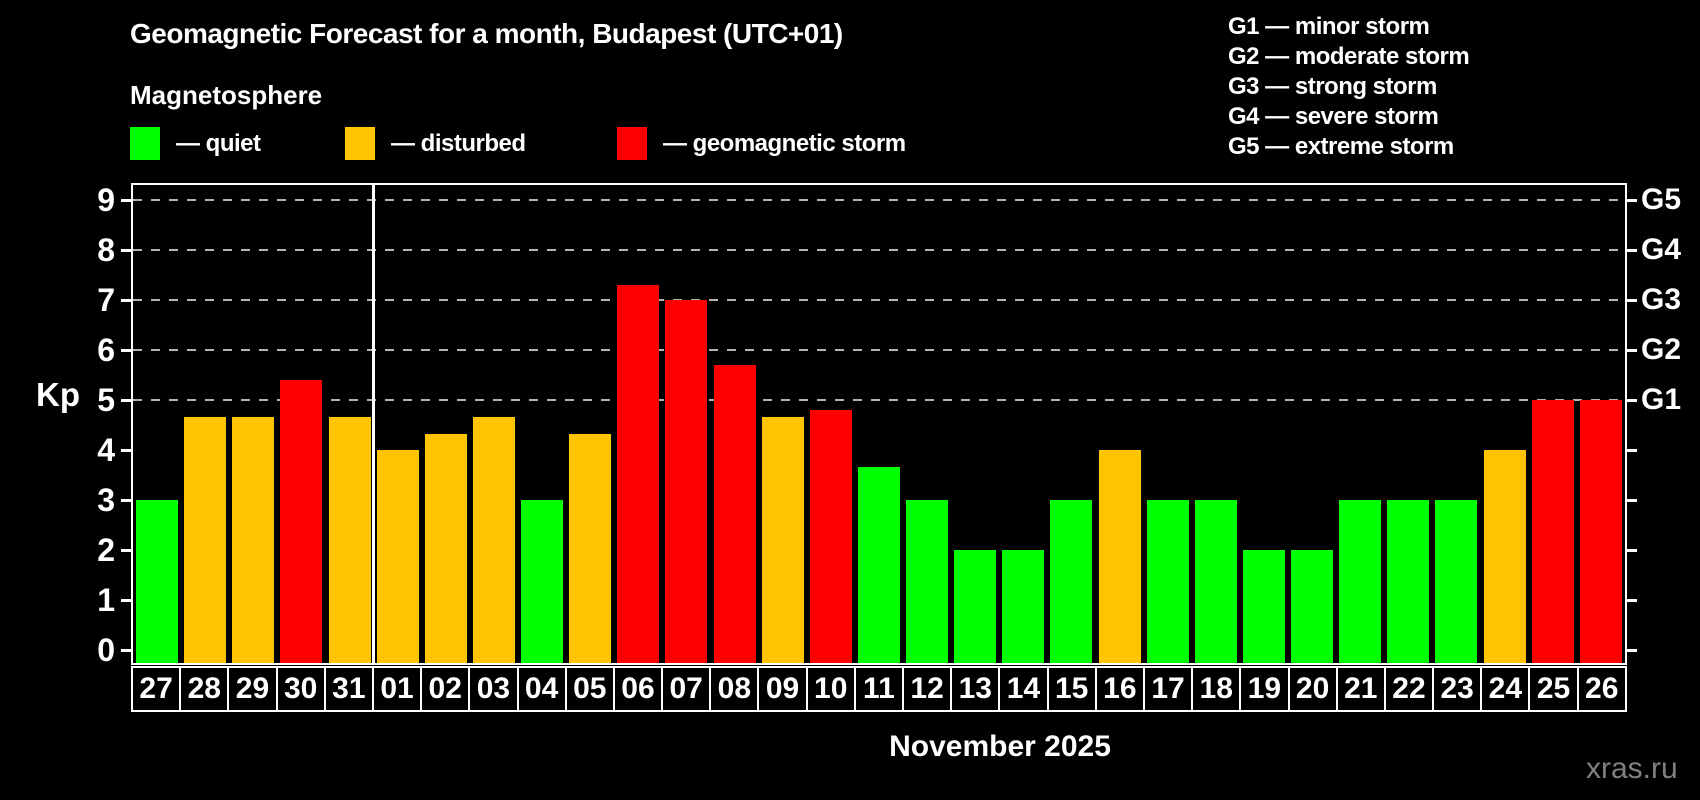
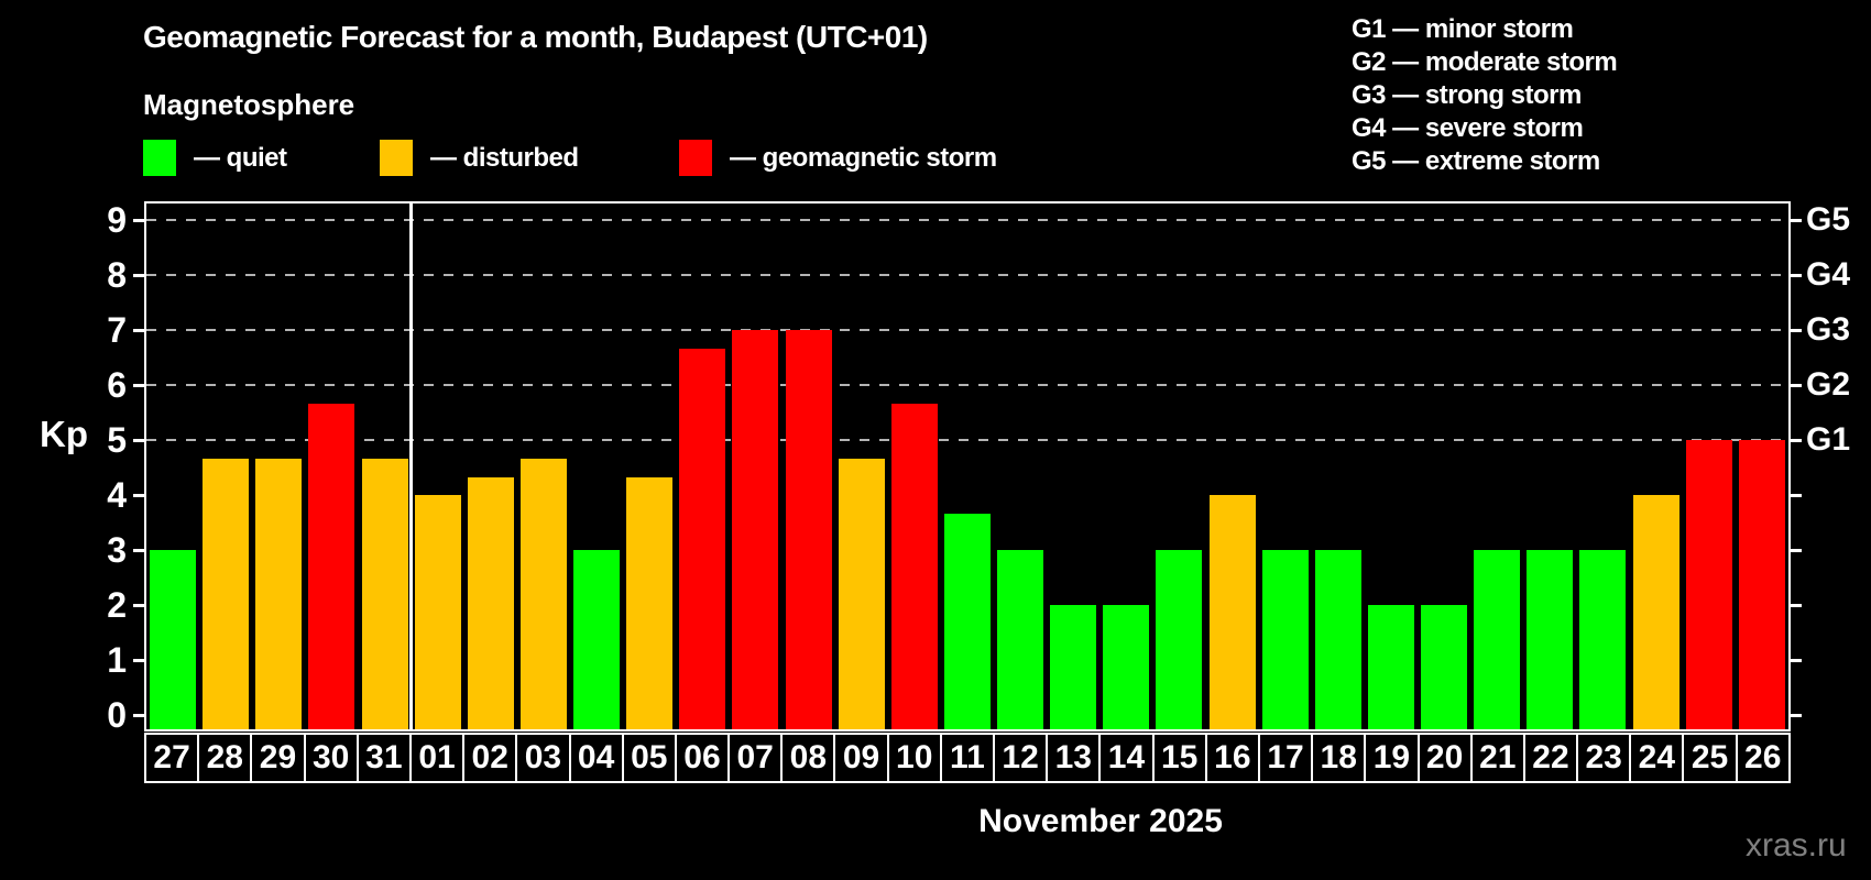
30: 5.4 -> 5.7
06: 7.3 -> 6.7
08: 5.7 -> 7.0
10: 4.8 -> 5.7
